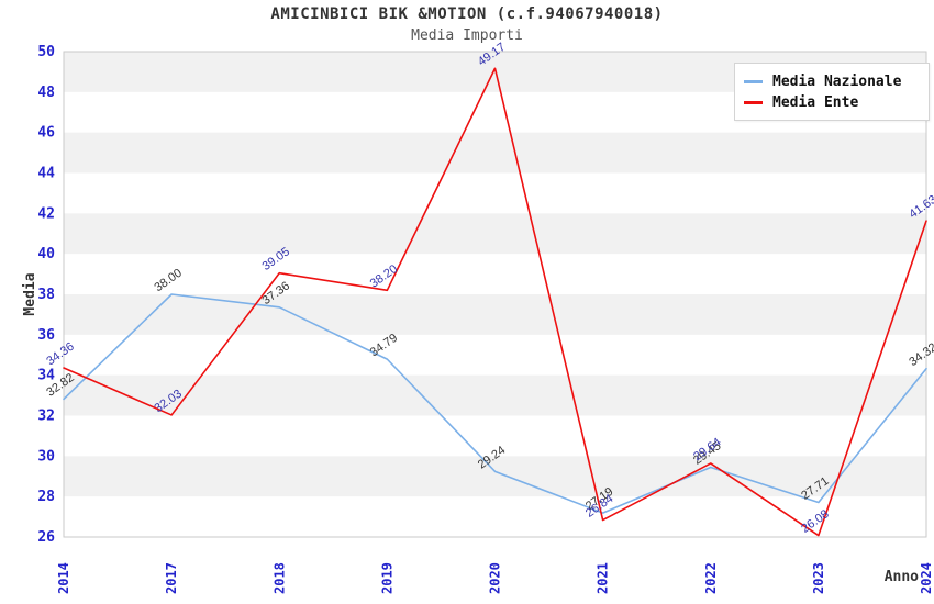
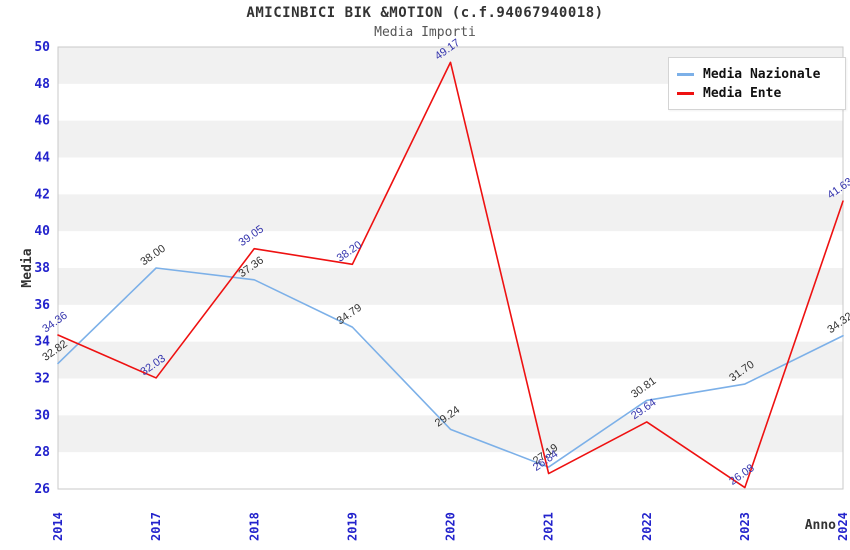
Media Nazionale/2022: 29.45 -> 30.81
Media Nazionale/2023: 27.71 -> 31.70
